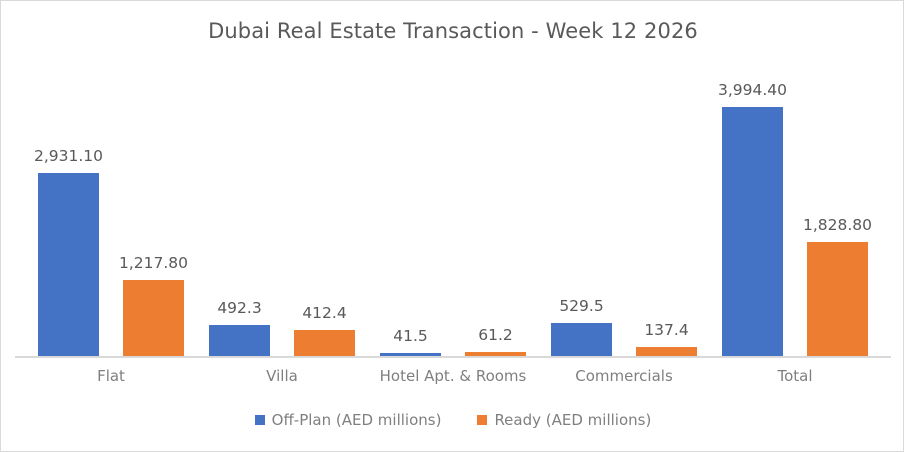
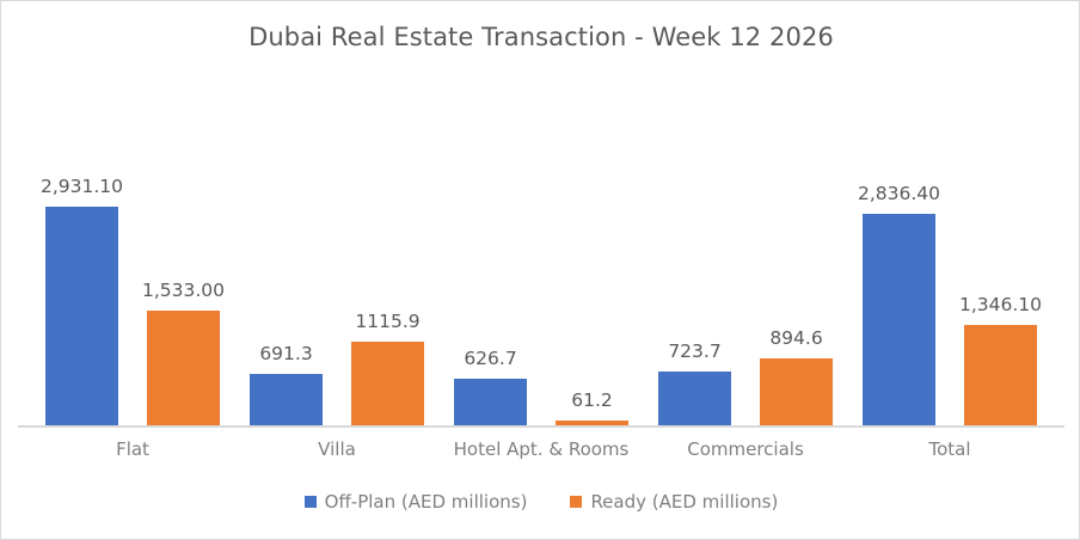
Ready (AED millions)/Flat: 1,217.80 -> 1,533.00
Off-Plan (AED millions)/Villa: 492.3 -> 691.3
Ready (AED millions)/Villa: 412.4 -> 1115.9
Off-Plan (AED millions)/Hotel Apt. & Rooms: 41.5 -> 626.7
Off-Plan (AED millions)/Commercials: 529.5 -> 723.7
Ready (AED millions)/Commercials: 137.4 -> 894.6
Off-Plan (AED millions)/Total: 3,994.40 -> 2,836.40
Ready (AED millions)/Total: 1,828.80 -> 1,346.10
